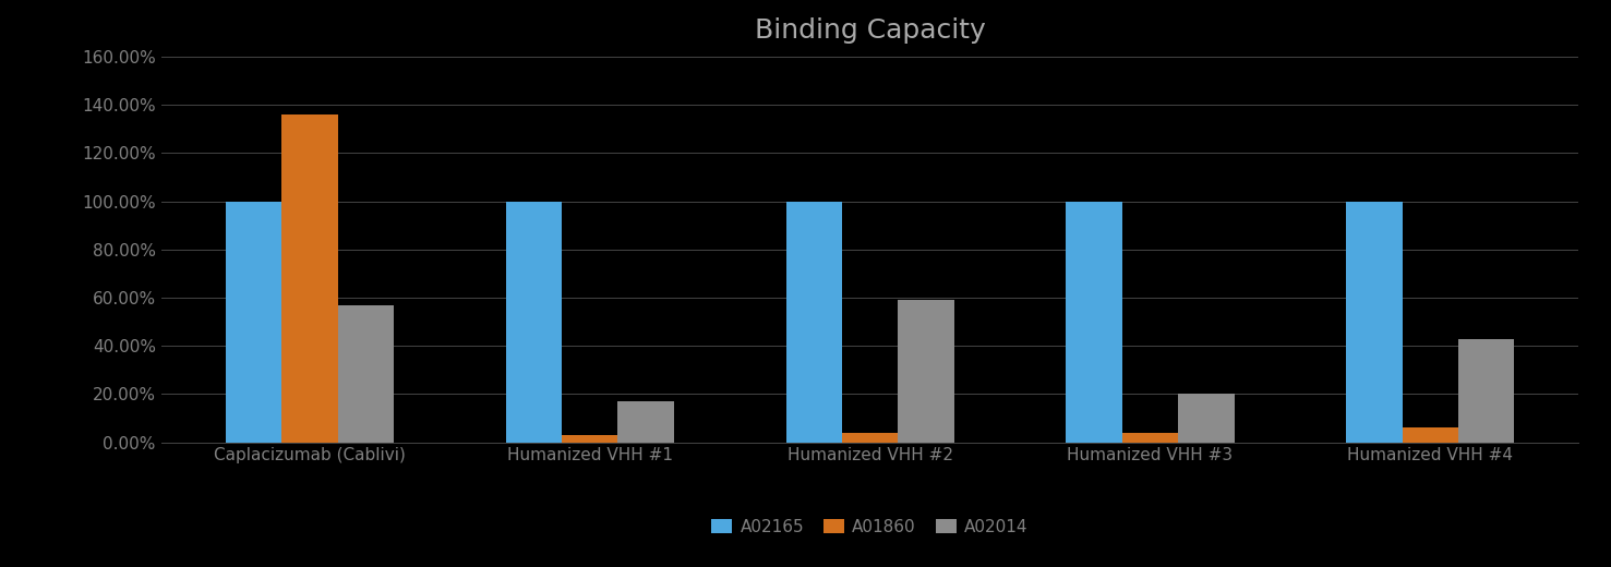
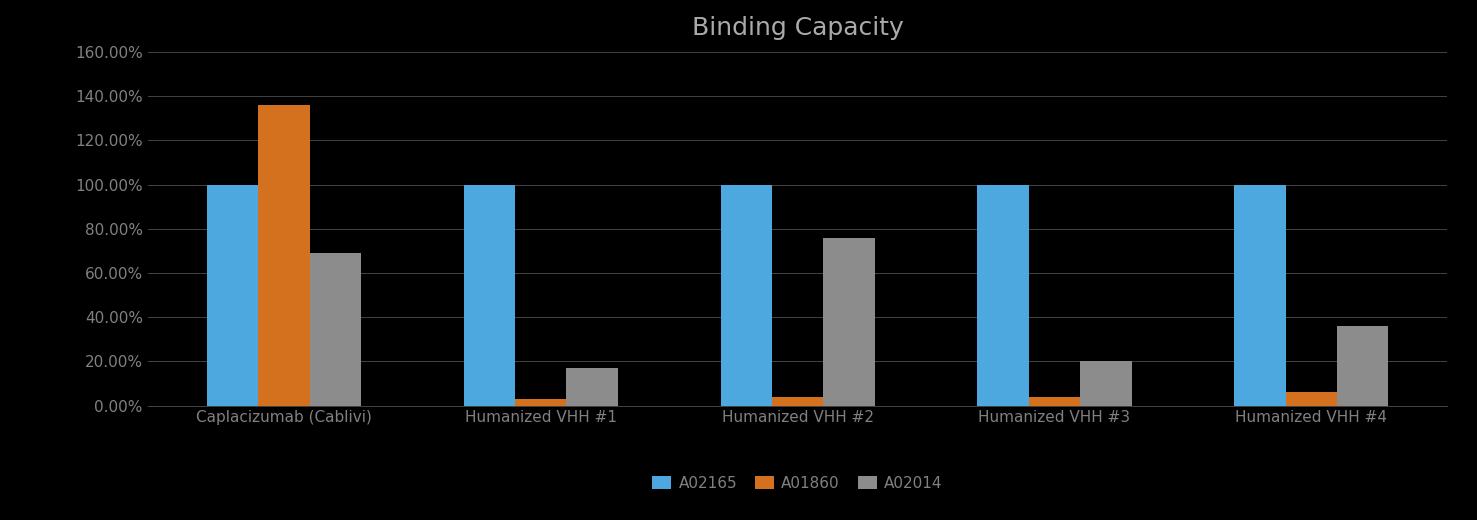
A02014/Caplacizumab (Cablivi): 57% -> 69%
A02014/Humanized VHH #2: 59% -> 76%
A02014/Humanized VHH #4: 43% -> 36%
